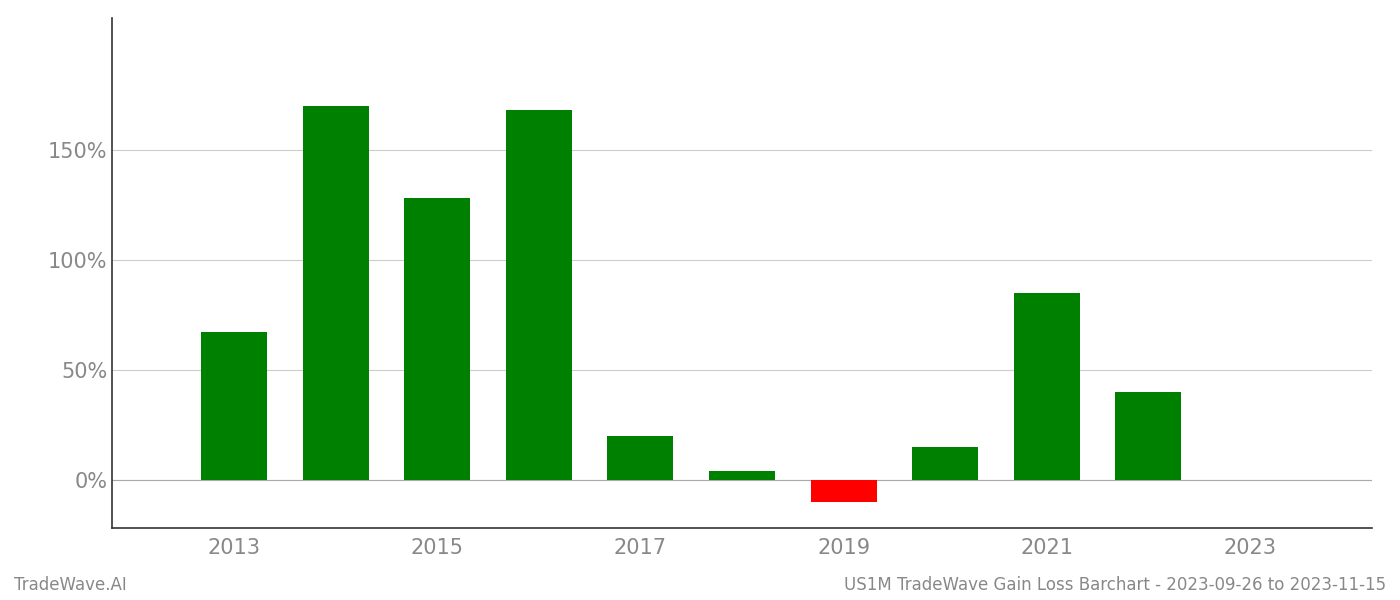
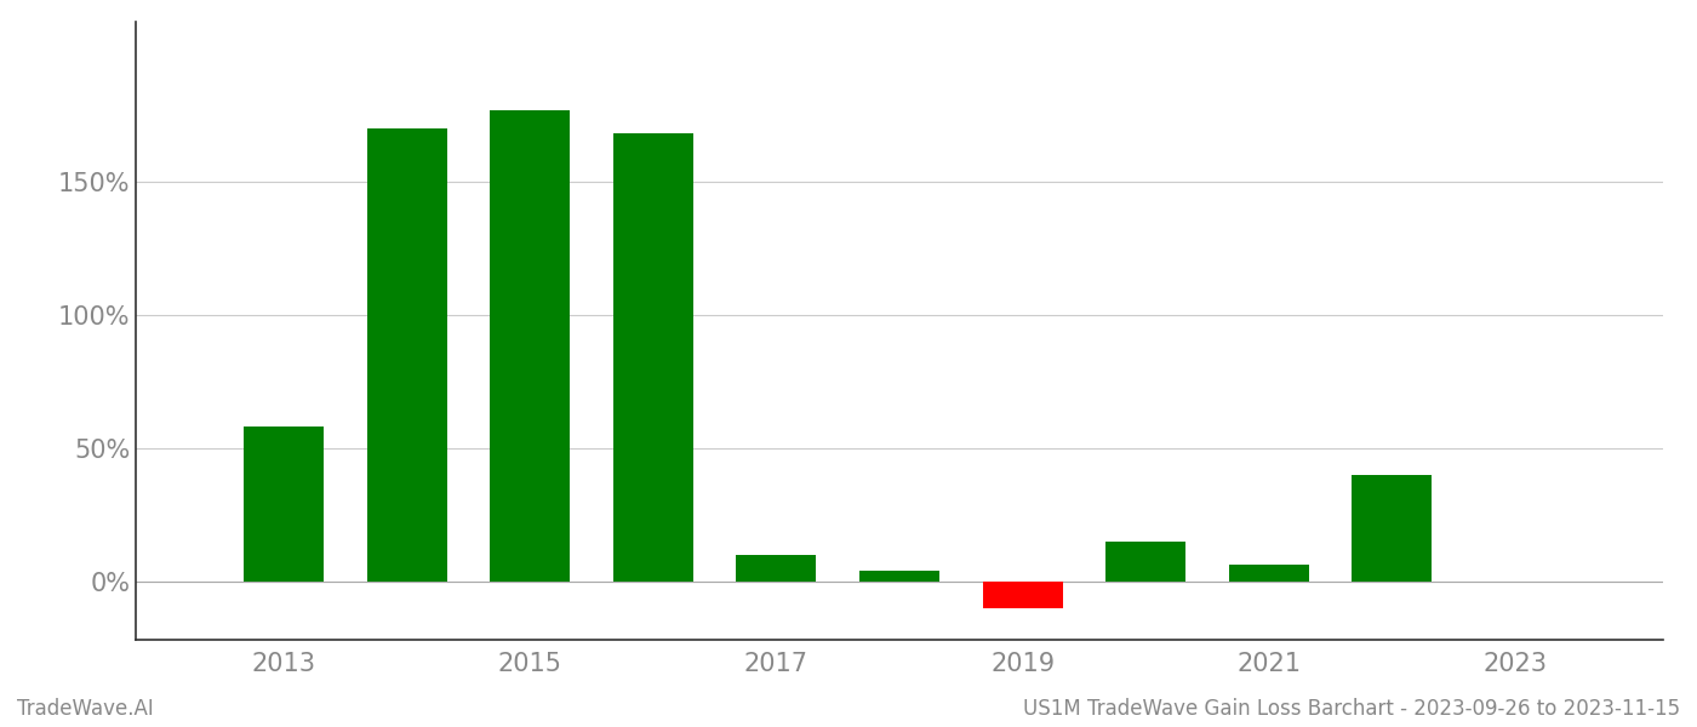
2013: 67% -> 58%
2015: 128% -> 177%
2017: 20% -> 10%
2021: 85% -> 6%
